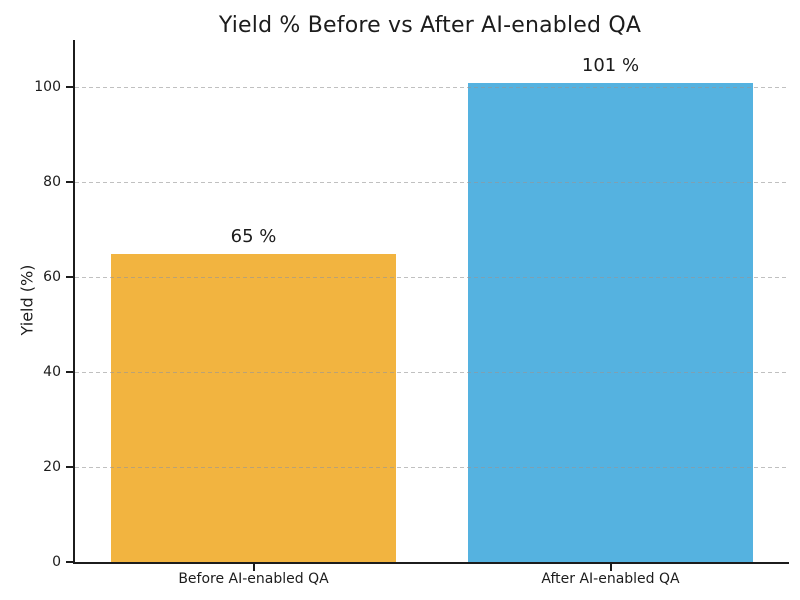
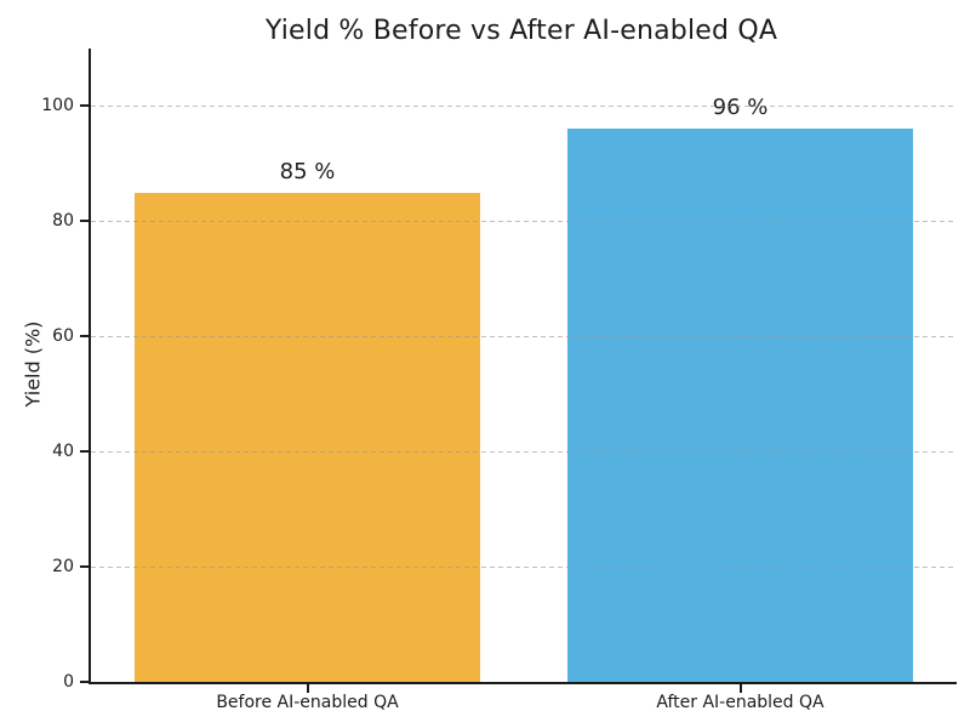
Before AI-enabled QA: 65 -> 85
After AI-enabled QA: 101 -> 96
